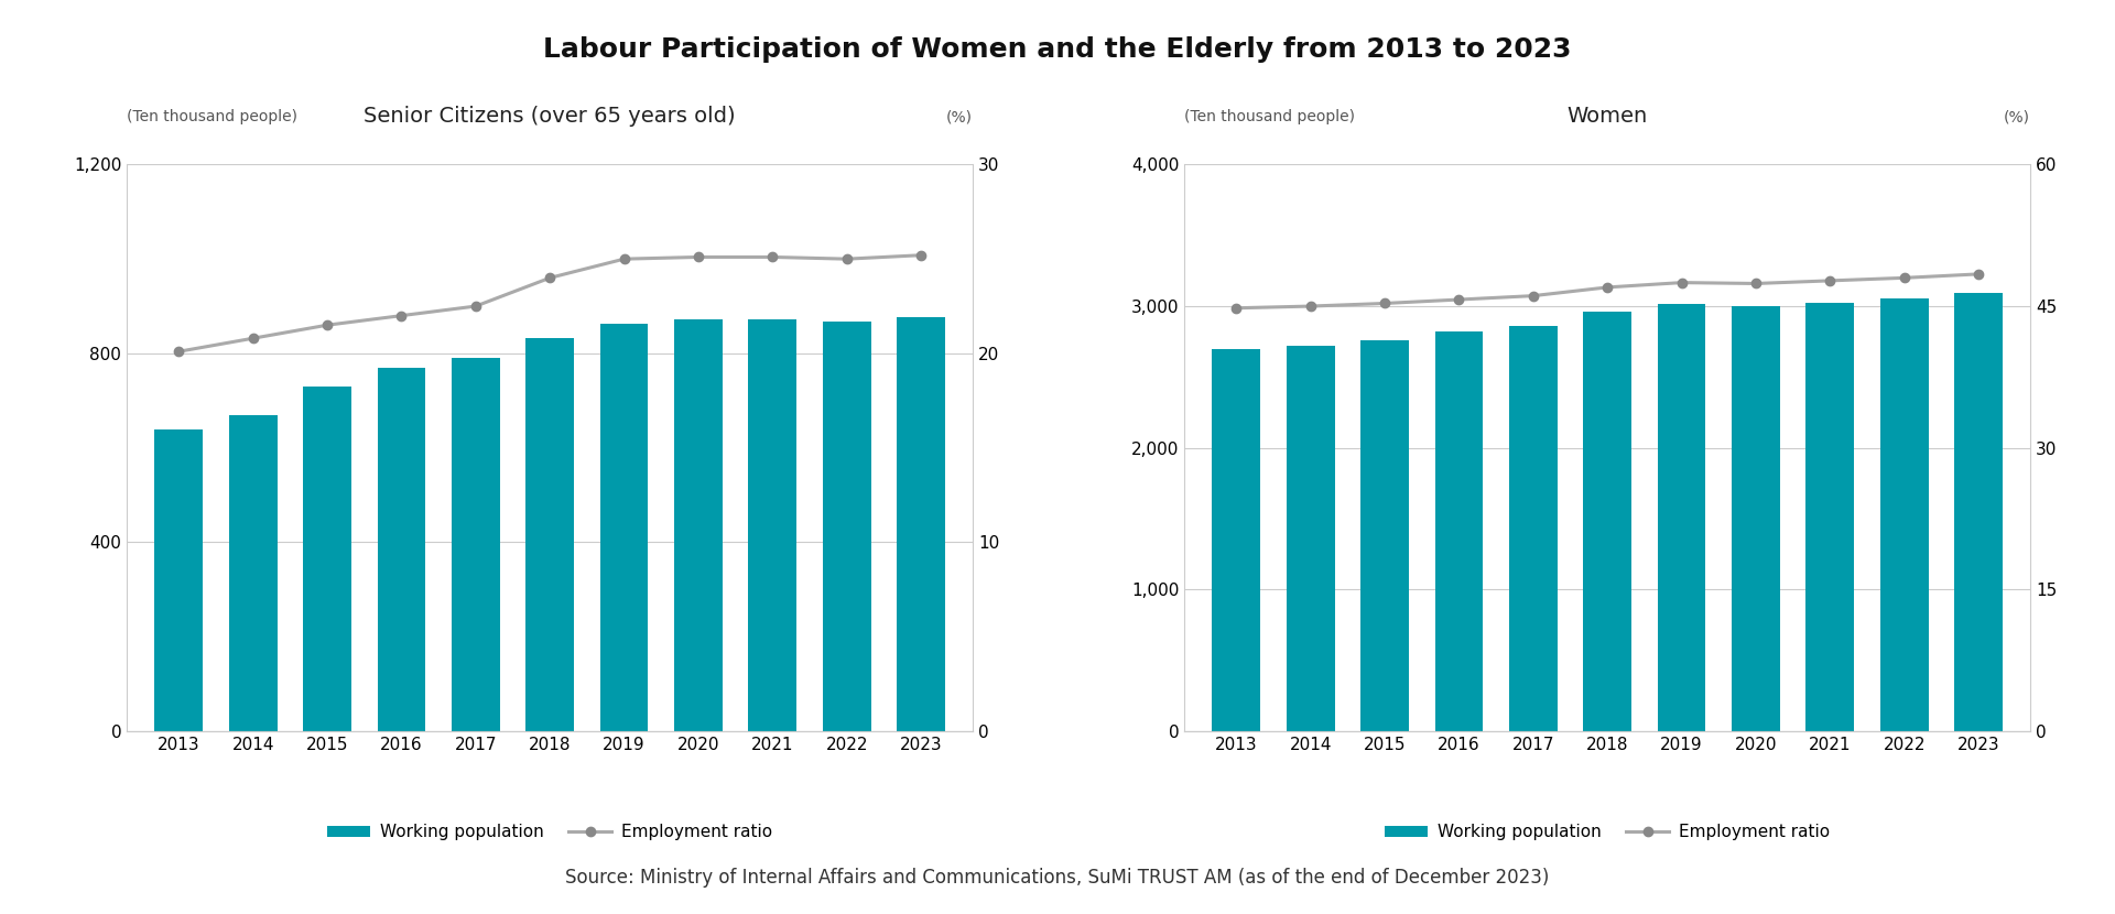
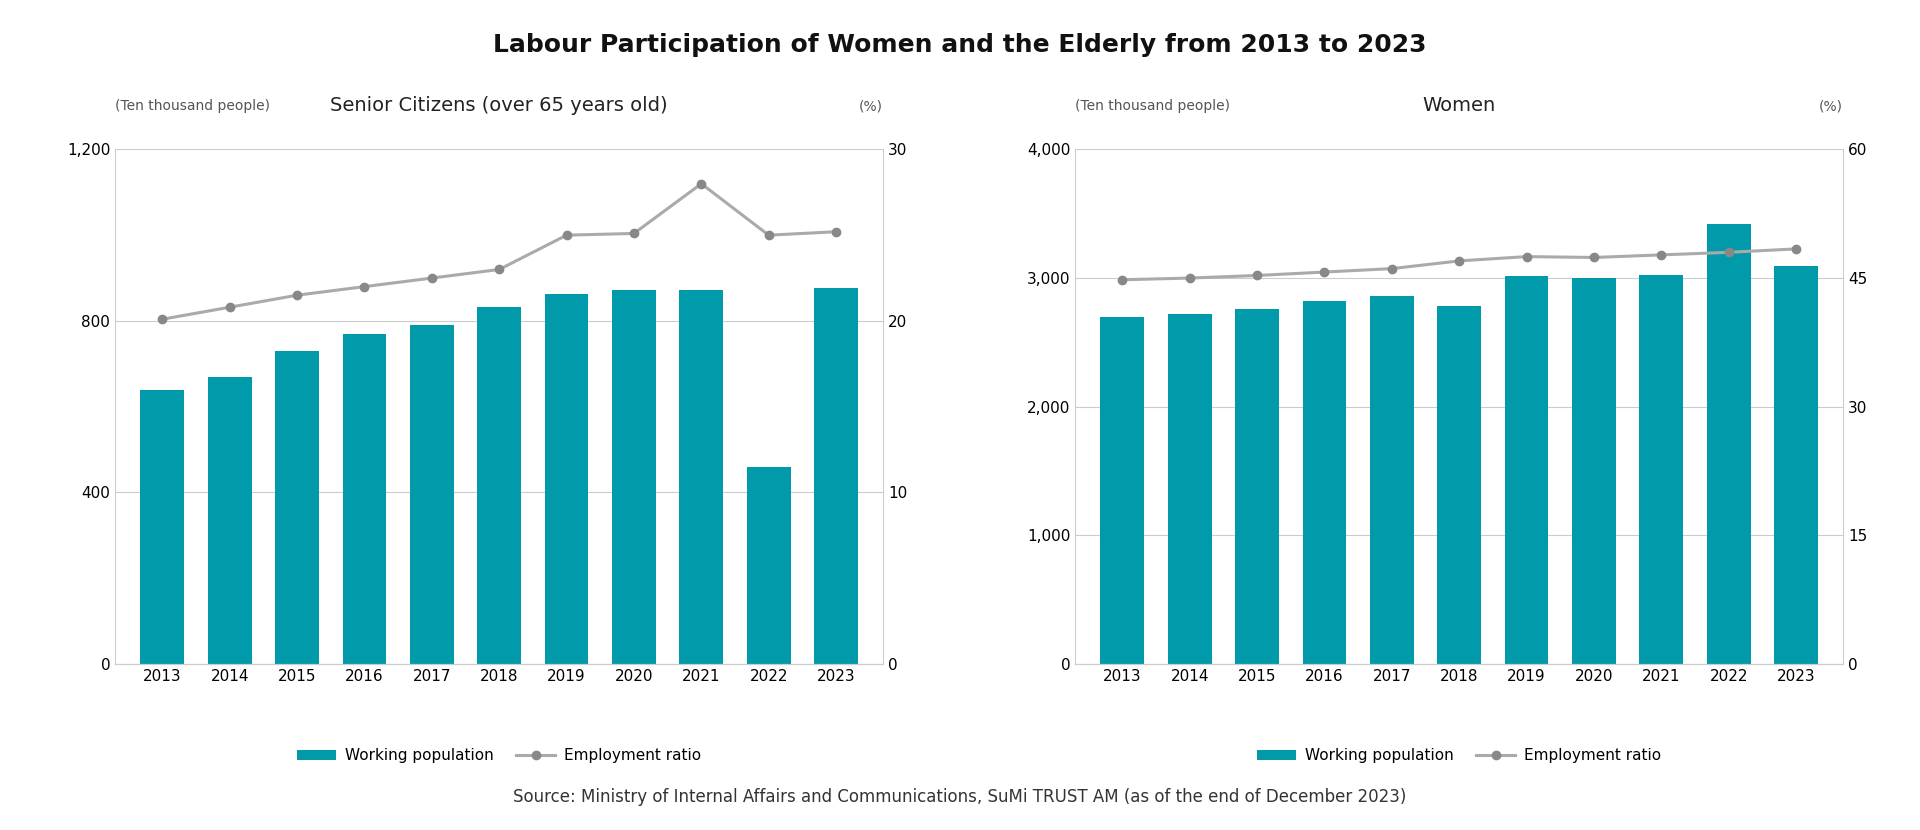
Senior Citizens (over 65 years old)/Employment ratio/2018: 24.0 -> 23.0
Senior Citizens (over 65 years old)/Employment ratio/2021: 25.1 -> 28.0
Senior Citizens (over 65 years old)/Working population/2022: 868 -> 460
Women/Working population/2018: 2,960 -> 2,780
Women/Working population/2022: 3,050 -> 3,420
